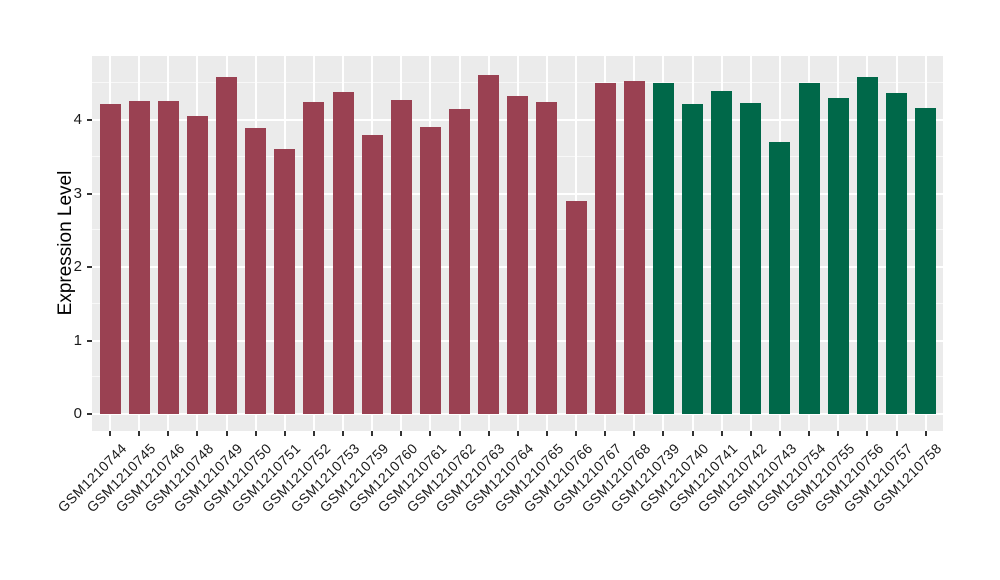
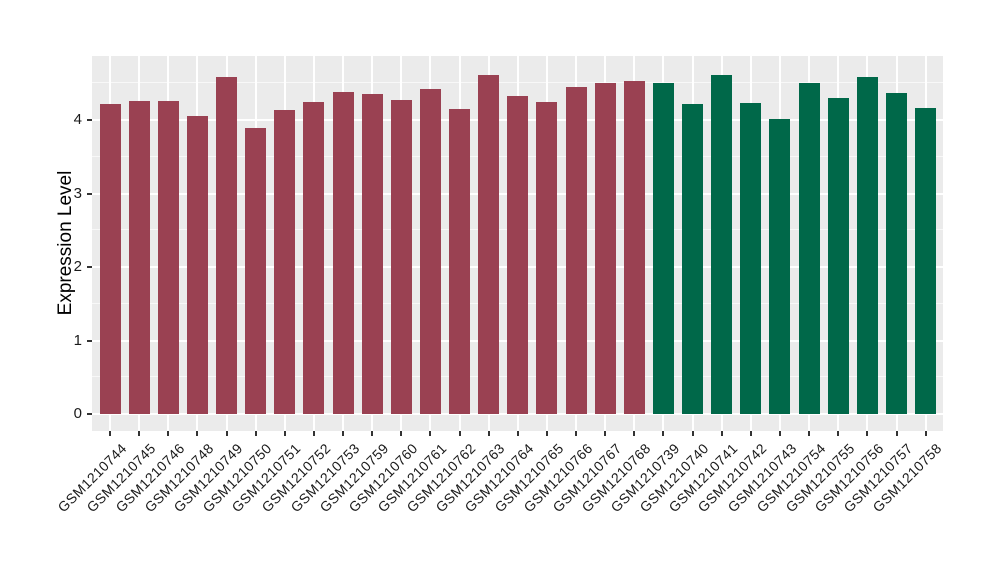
GSM1210751: 3.6 -> 4.1
GSM1210759: 3.8 -> 4.4
GSM1210761: 3.9 -> 4.4
GSM1210766: 2.9 -> 4.5
GSM1210741: 4.4 -> 4.6
GSM1210743: 3.7 -> 4.0
